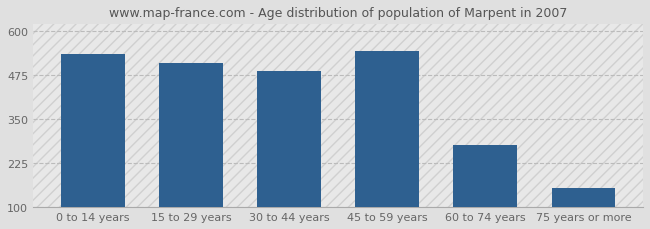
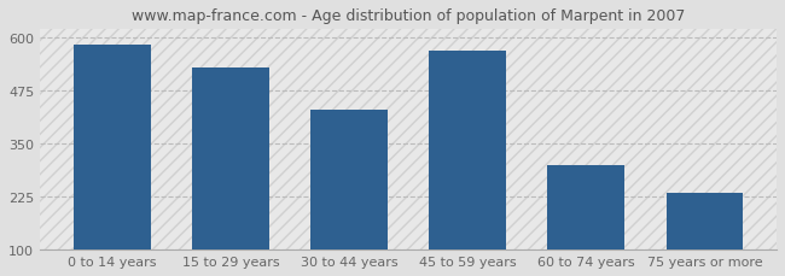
0 to 14 years: 535 -> 585
15 to 29 years: 510 -> 530
30 to 44 years: 488 -> 430
45 to 59 years: 545 -> 570
60 to 74 years: 278 -> 300
75 years or more: 155 -> 235
